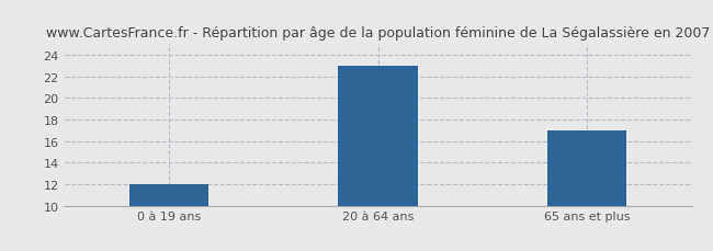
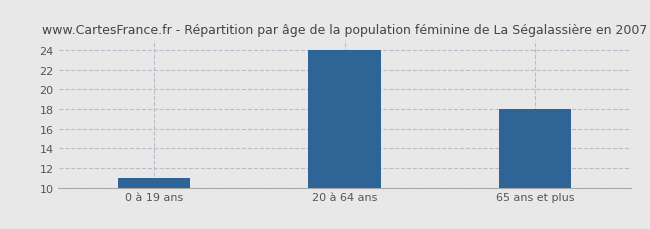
0 à 19 ans: 12 -> 11
20 à 64 ans: 23 -> 24
65 ans et plus: 17 -> 18
